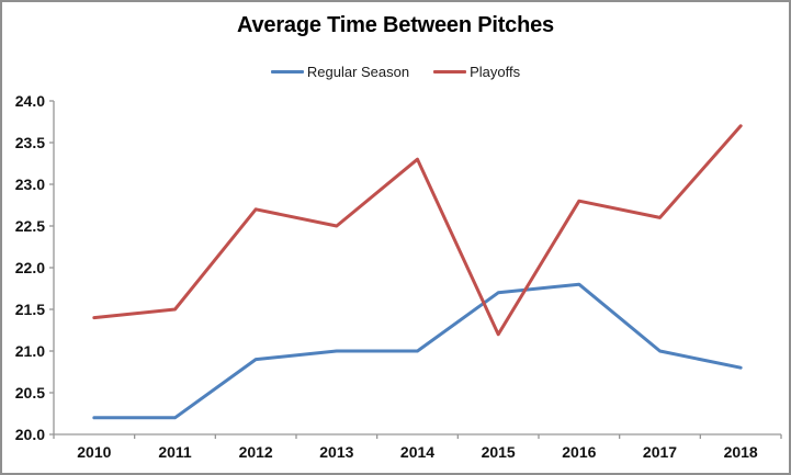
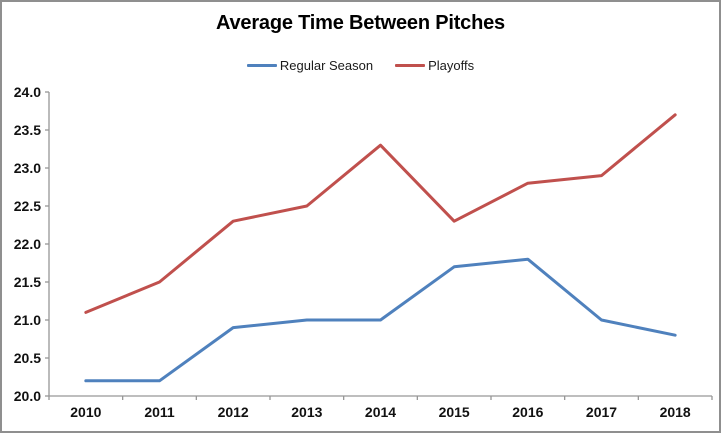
Playoffs/2010: 21.4 -> 21.1
Playoffs/2012: 22.7 -> 22.3
Playoffs/2015: 21.2 -> 22.3
Playoffs/2017: 22.6 -> 22.9
